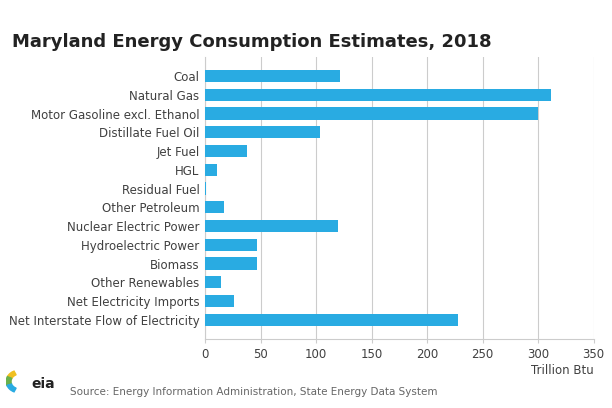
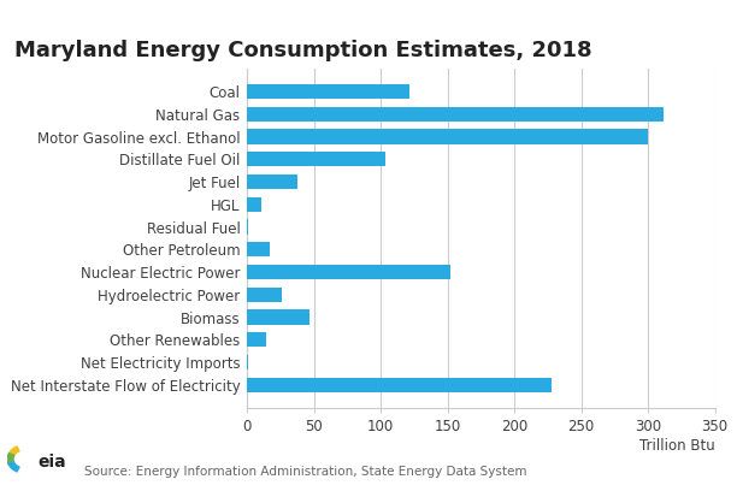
Nuclear Electric Power: 120 -> 152
Hydroelectric Power: 47 -> 26
Net Electricity Imports: 26 -> 0
